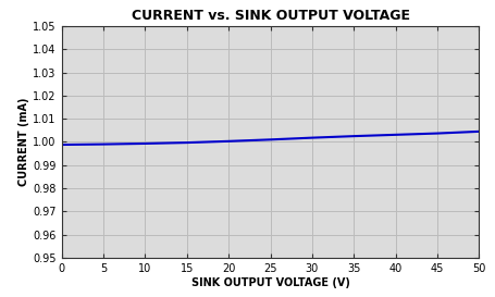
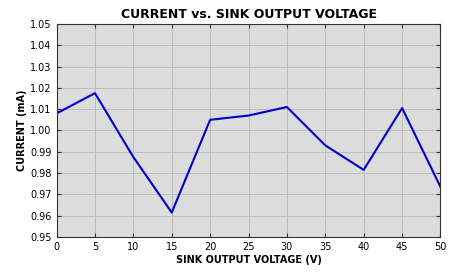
0: 0.9988 -> 1.0080
5: 0.9990 -> 1.0175
10: 0.9993 -> 0.9875
15: 0.9997 -> 0.9615
20: 1.0003 -> 1.0050
25: 1.0010 -> 1.0070
30: 1.0018 -> 1.0110
35: 1.0025 -> 0.9930
40: 1.0031 -> 0.9815
45: 1.0037 -> 1.0105
50: 1.0045 -> 0.9735
